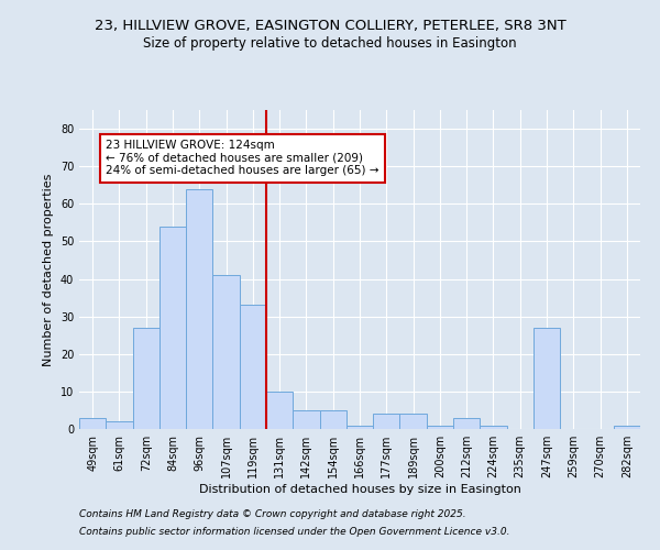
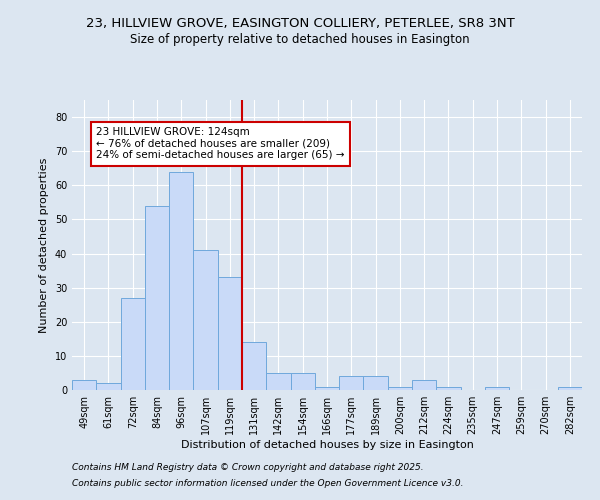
131sqm: 10 -> 14
247sqm: 27 -> 1
